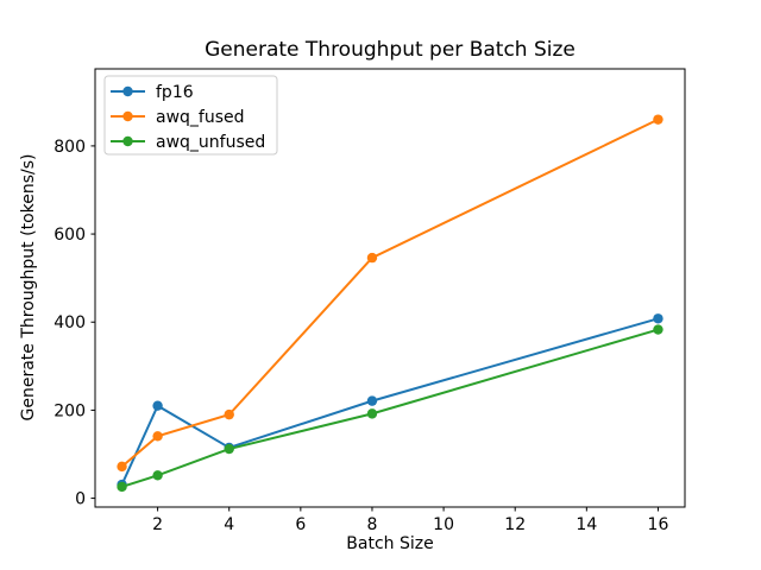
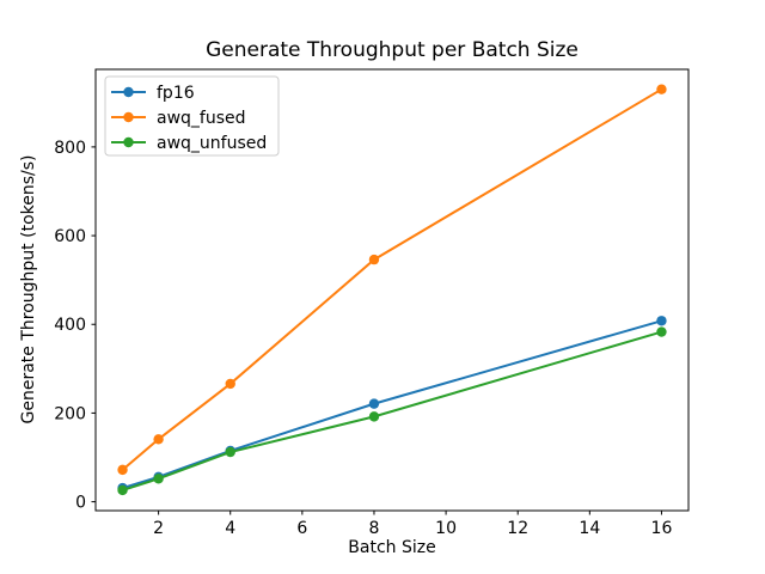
fp16/2: 210 -> 60
awq_fused/4: 190 -> 270
awq_fused/16: 860 -> 930
